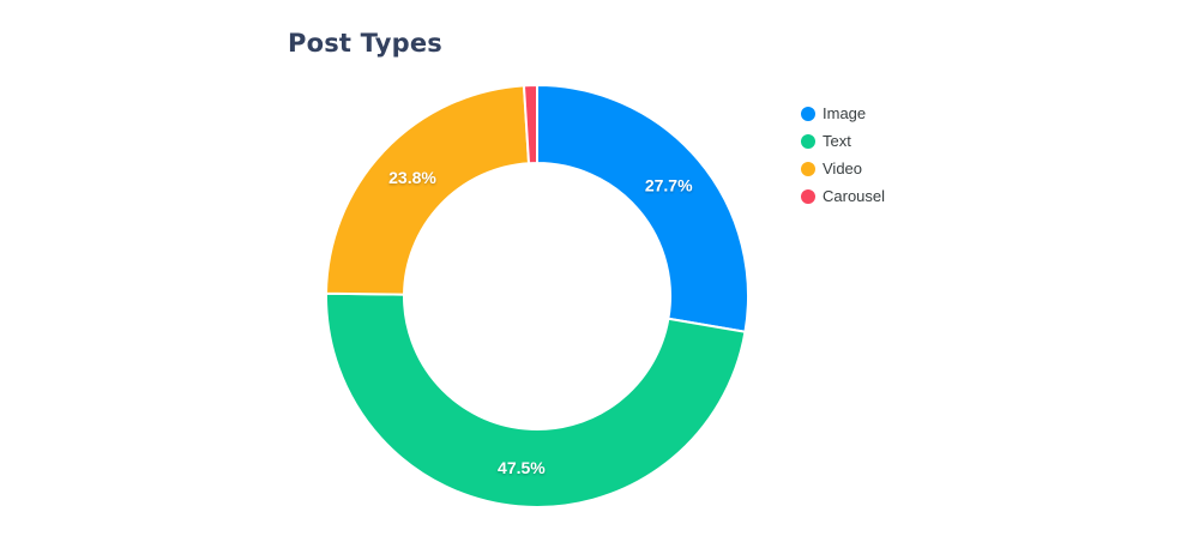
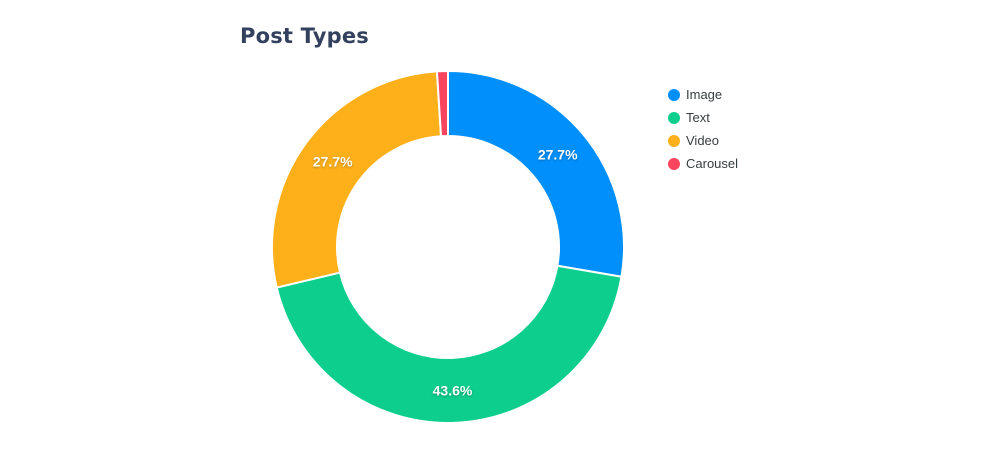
Text: 47.5% -> 43.6%
Video: 23.8% -> 27.7%
